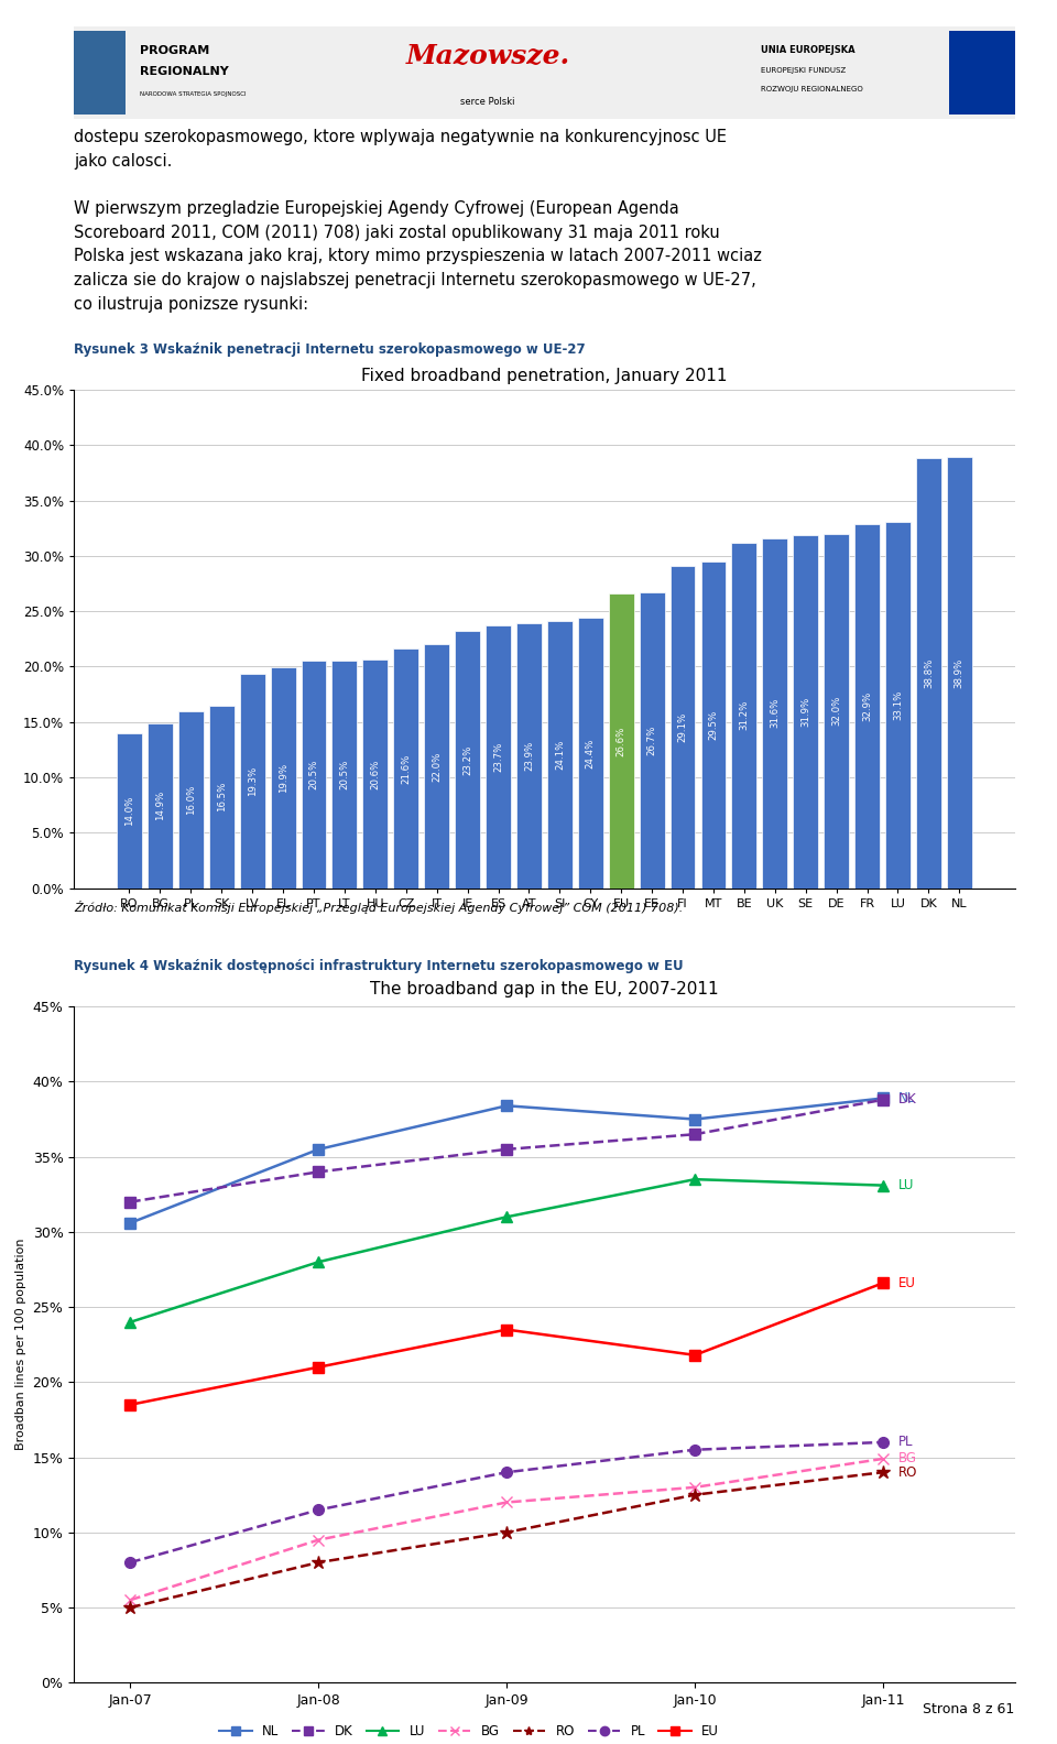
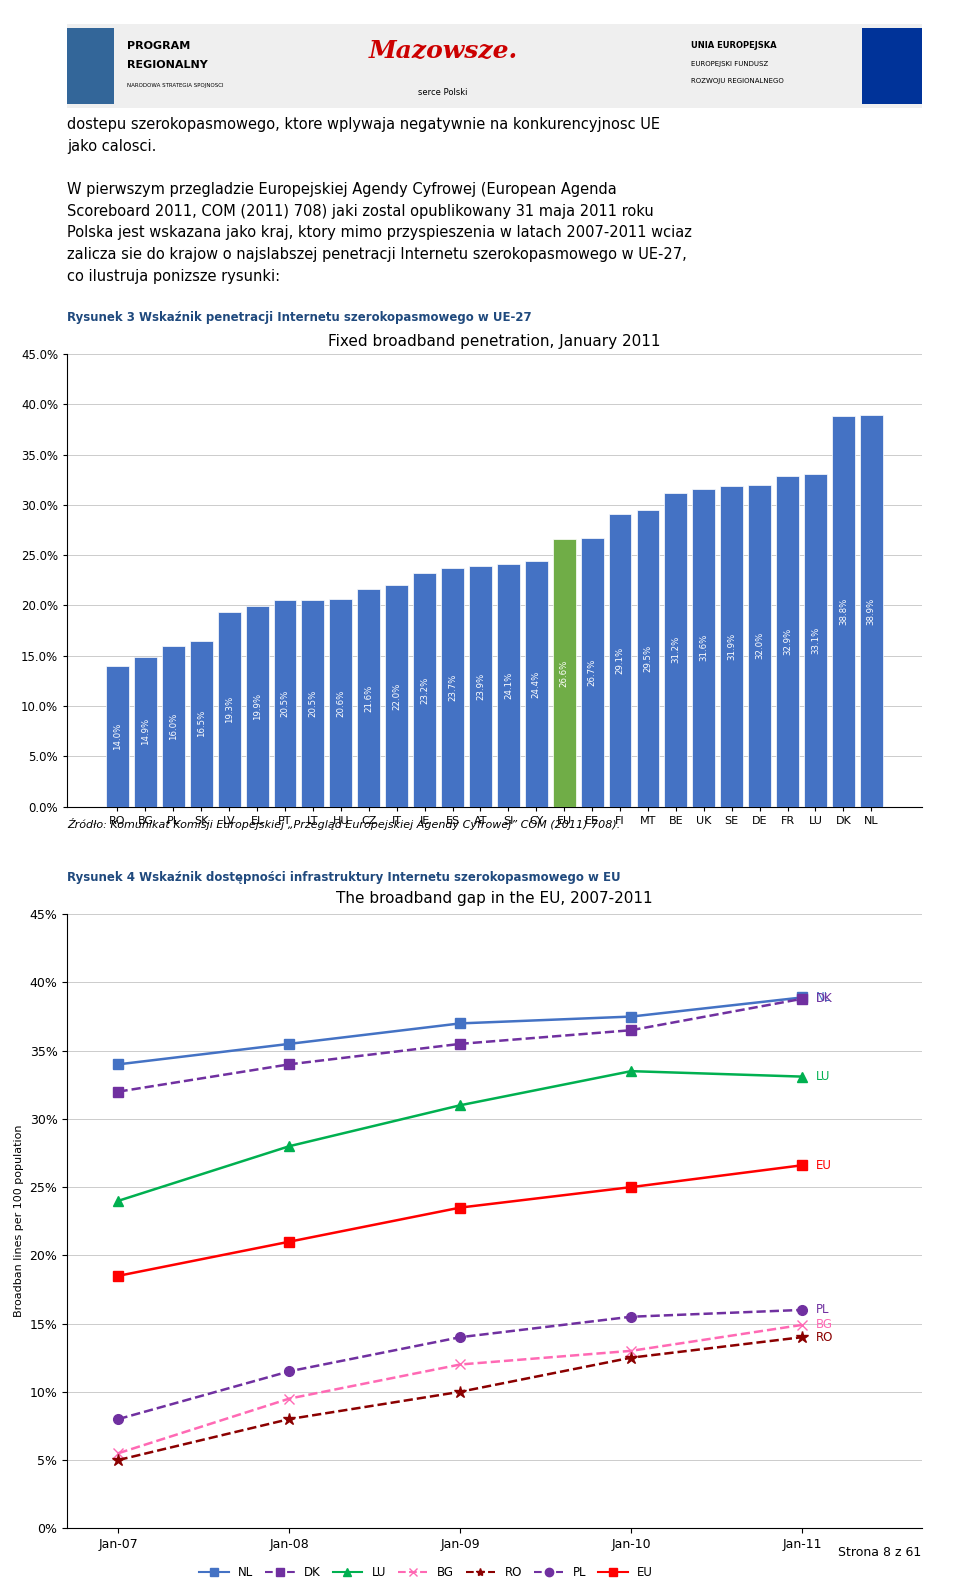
The broadband gap in the EU, 2007-2011/NL/Jan-07: 30.6% -> 34.0%
The broadband gap in the EU, 2007-2011/NL/Jan-09: 38.4% -> 37.0%
The broadband gap in the EU, 2007-2011/EU/Jan-10: 21.8% -> 25.0%
